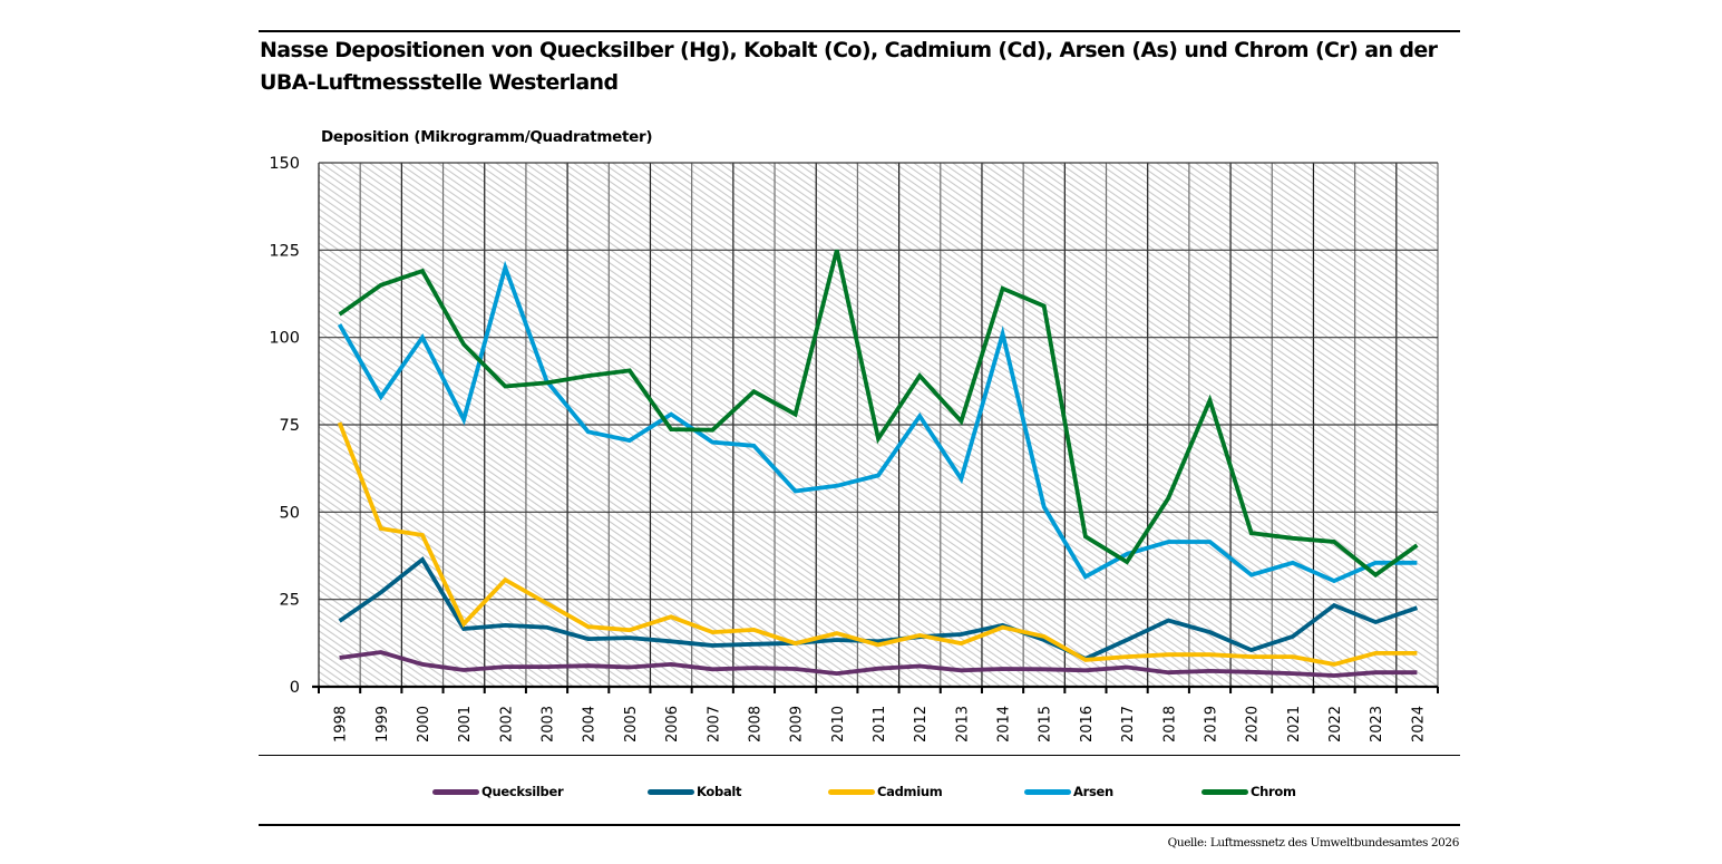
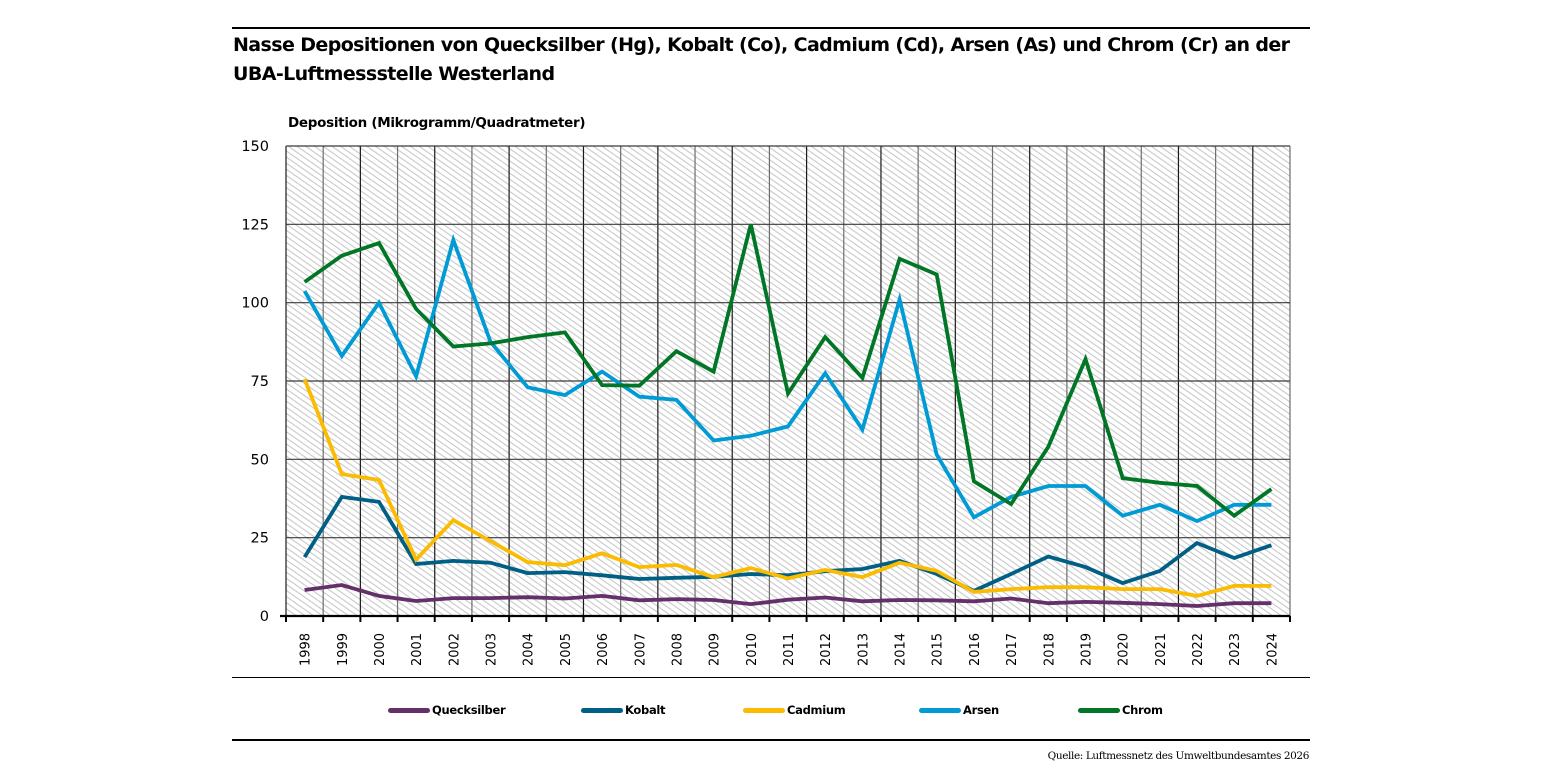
Kobalt/1999: 27 -> 38
